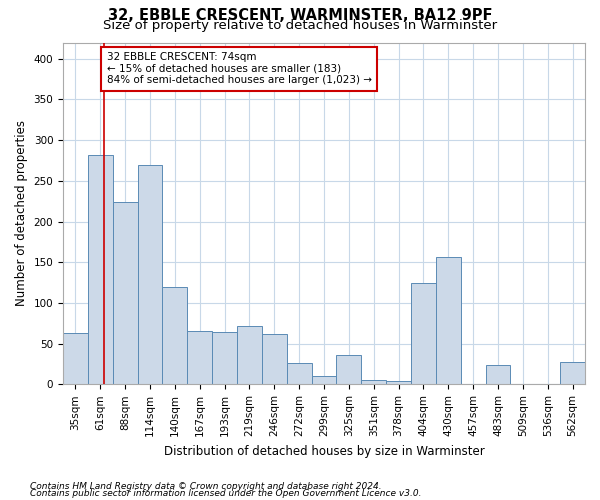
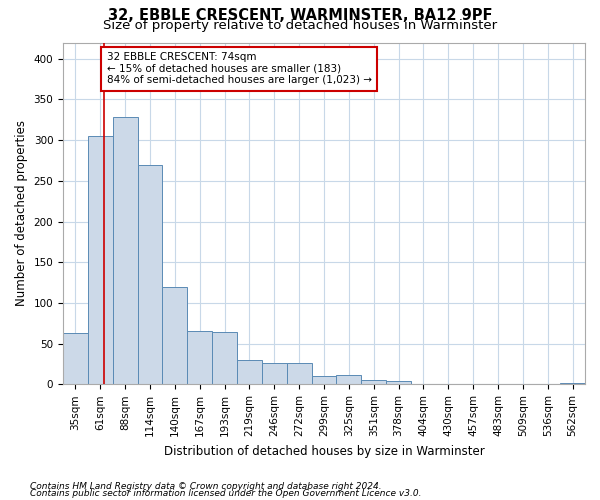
61sqm: 282 -> 305
88sqm: 224 -> 328
219sqm: 72 -> 30
246sqm: 62 -> 26
325sqm: 36 -> 11
404sqm: 124 -> 1
430sqm: 156 -> 1
483sqm: 24 -> 1
562sqm: 28 -> 2
